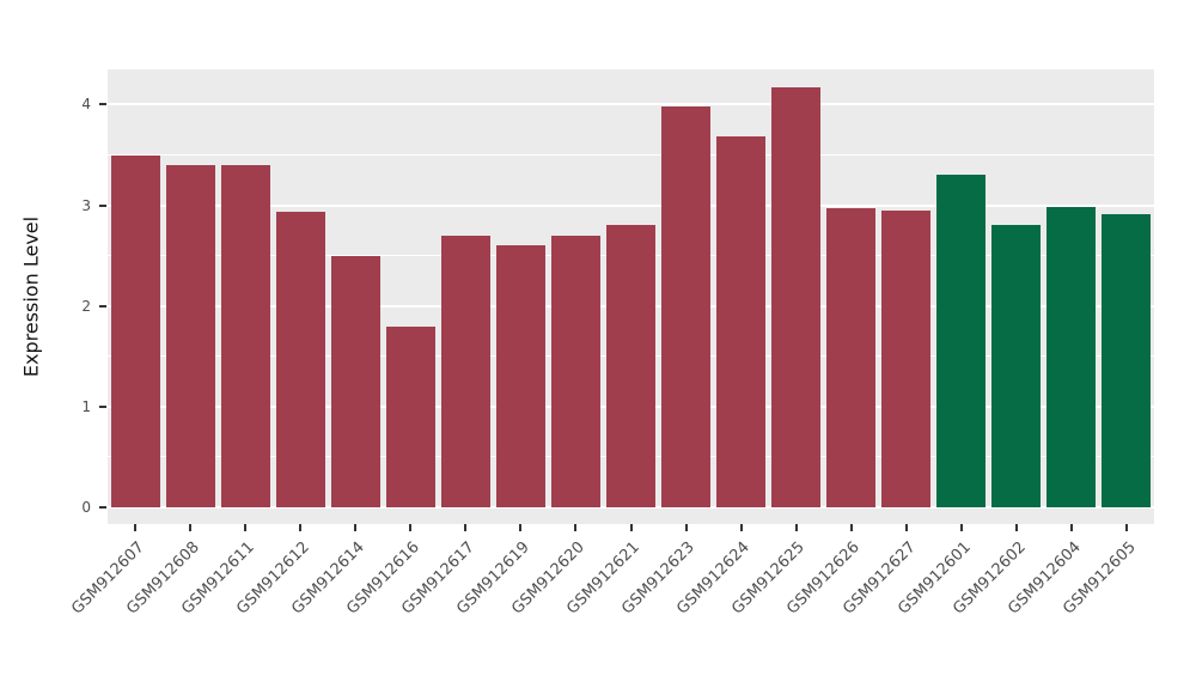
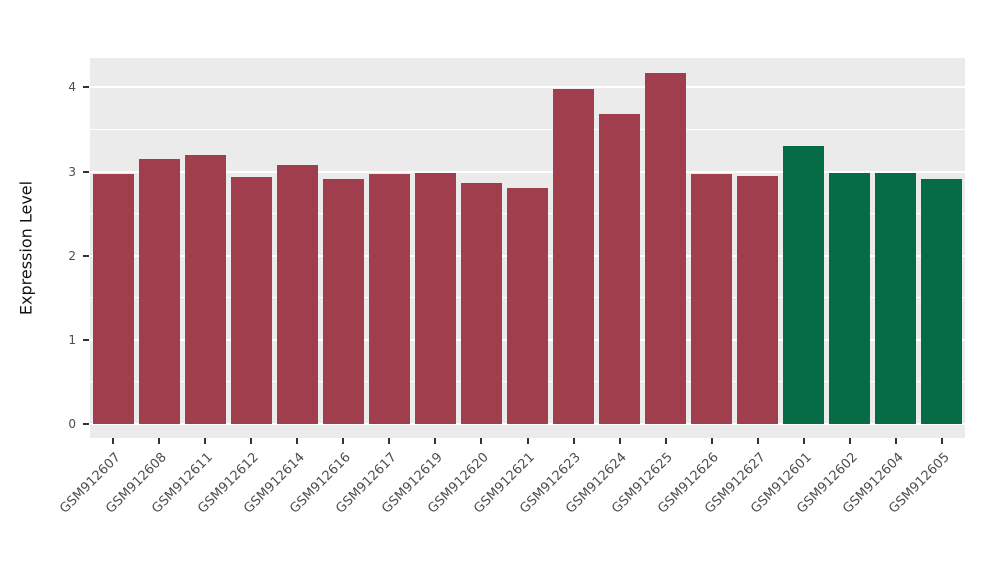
GSM912607: 3.5 -> 3.0
GSM912608: 3.4 -> 3.1
GSM912611: 3.4 -> 3.2
GSM912614: 2.5 -> 3.1
GSM912616: 1.8 -> 2.9
GSM912617: 2.7 -> 3.0
GSM912619: 2.6 -> 3.0
GSM912620: 2.7 -> 2.9
GSM912602: 2.8 -> 3.0
